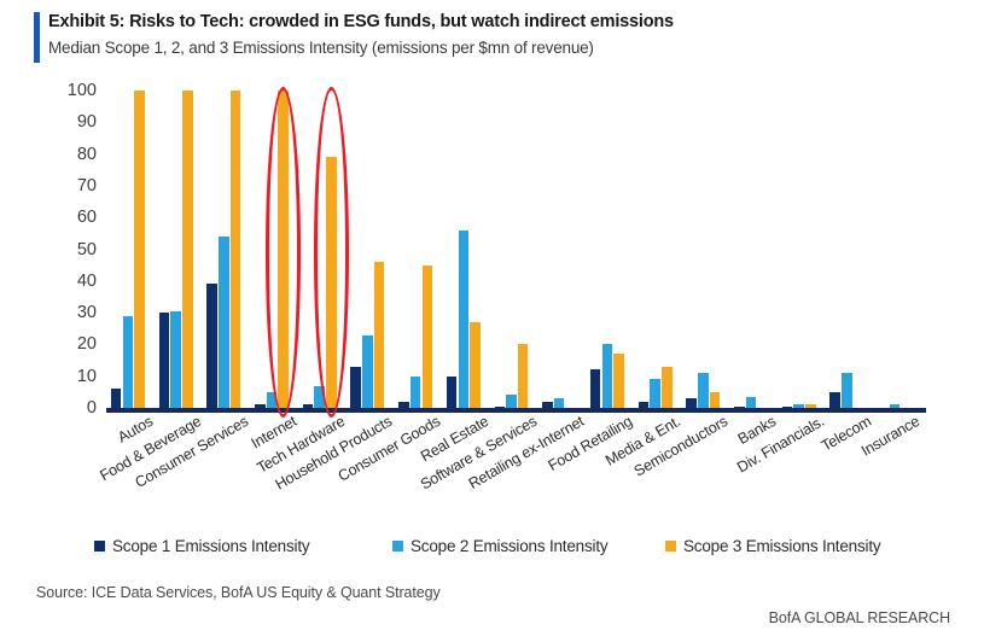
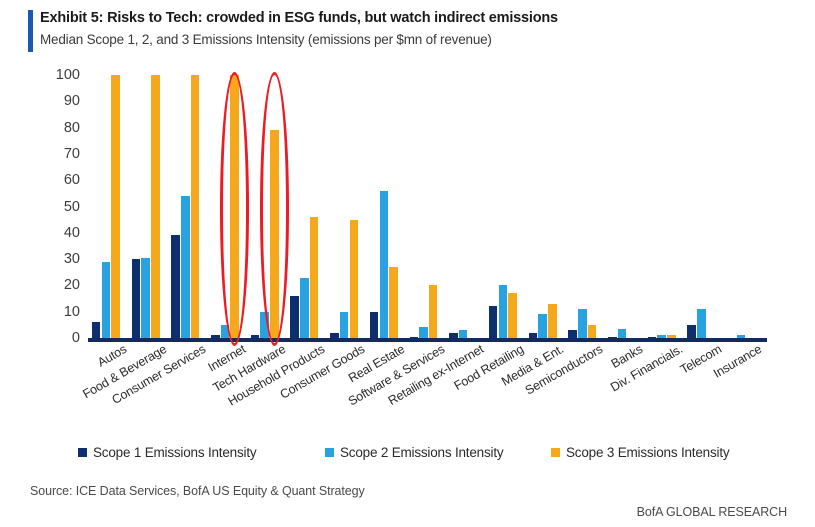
Scope 2 Emissions Intensity/Tech Hardware: 7 -> 10
Scope 1 Emissions Intensity/Household Products: 13 -> 16
